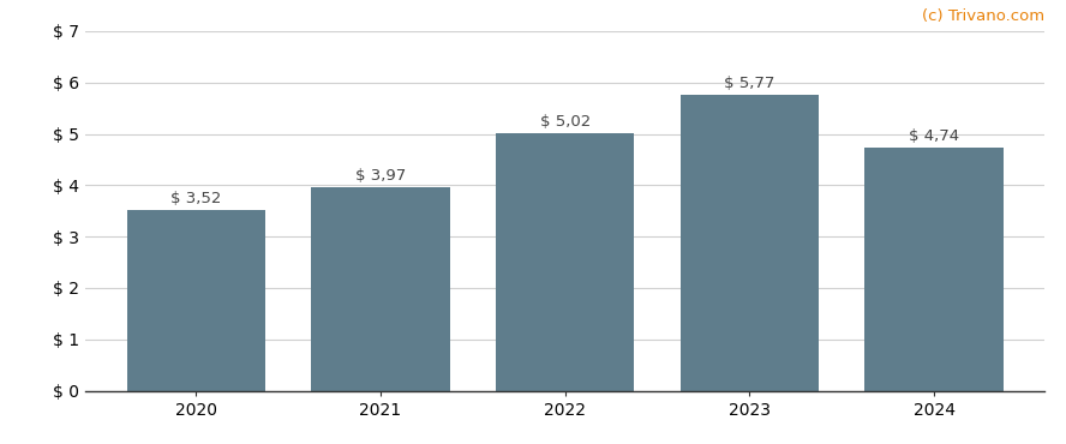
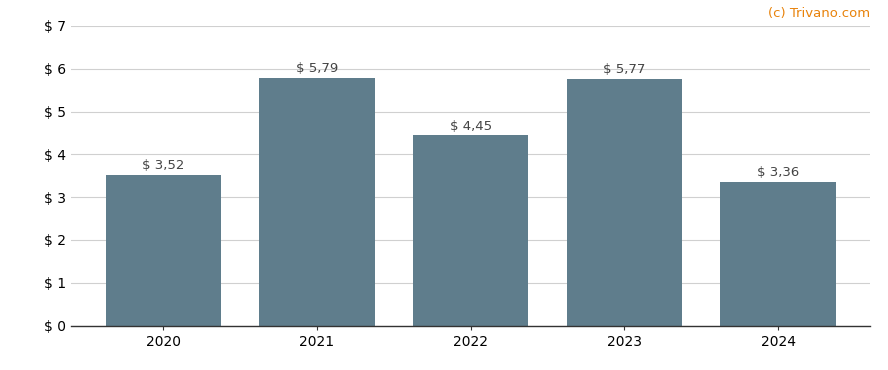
2021: 3,97 -> 5,79
2022: 5,02 -> 4,45
2024: 4,74 -> 3,36
